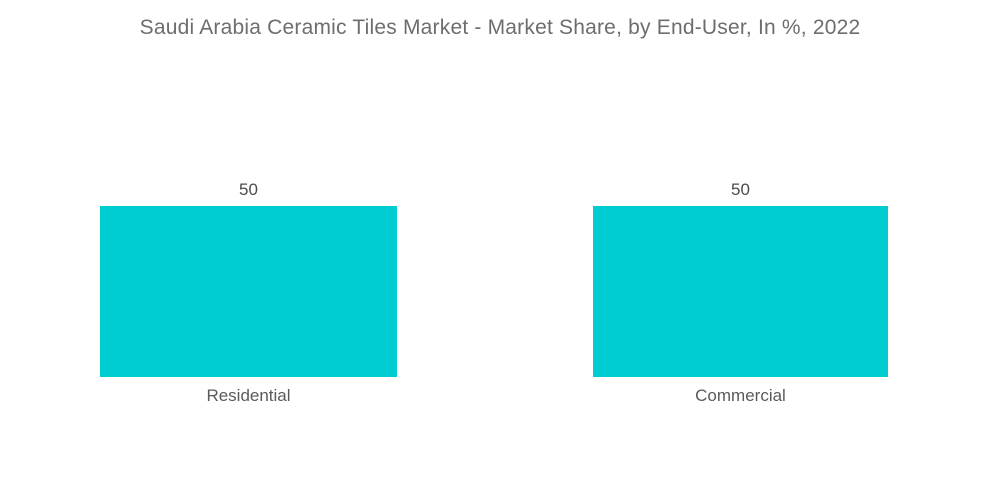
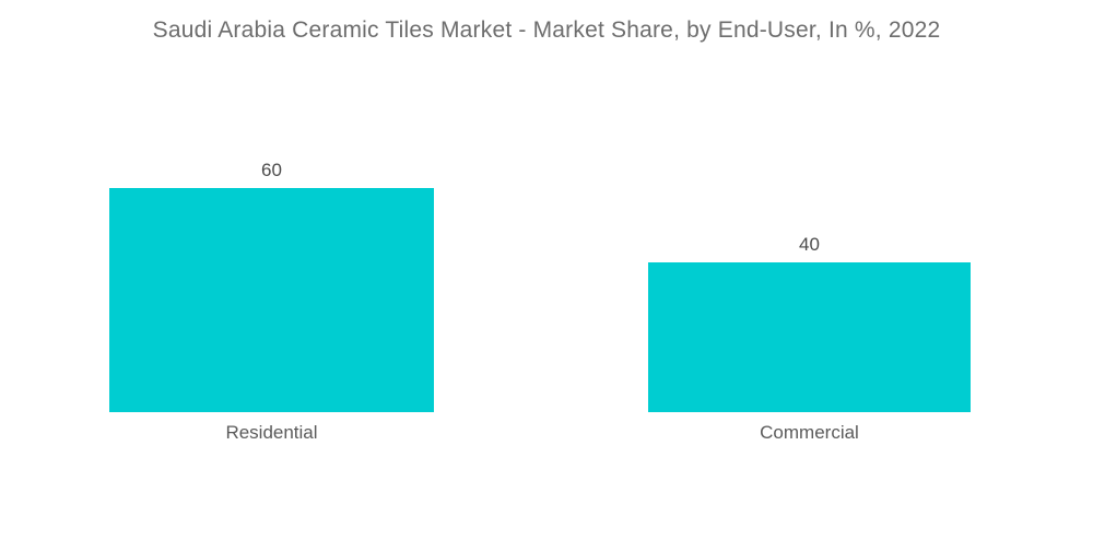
Residential: 50 -> 60
Commercial: 50 -> 40
